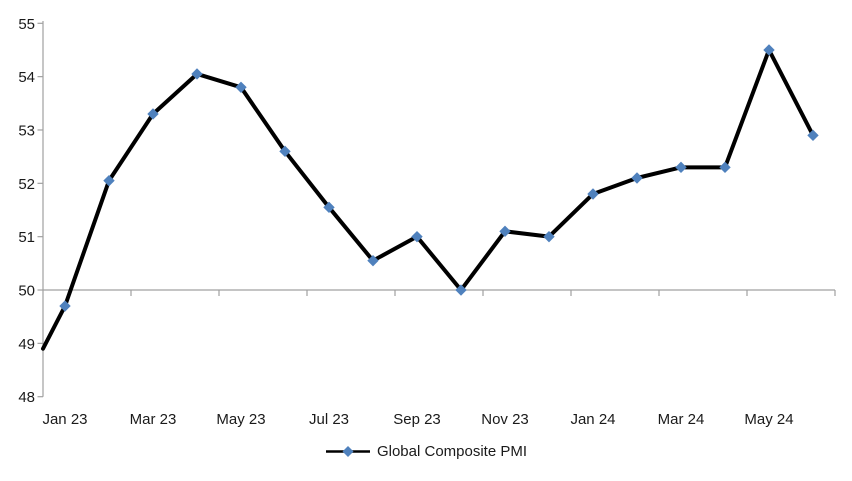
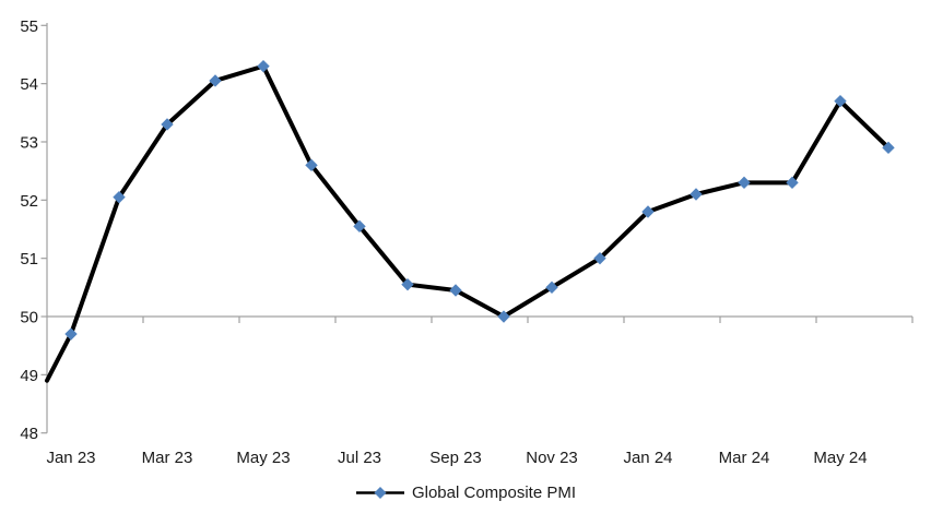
May 23: 53.8 -> 54.3
Sep 23: 51.0 -> 50.5
Nov 23: 51.1 -> 50.5
May 24: 54.5 -> 53.7
